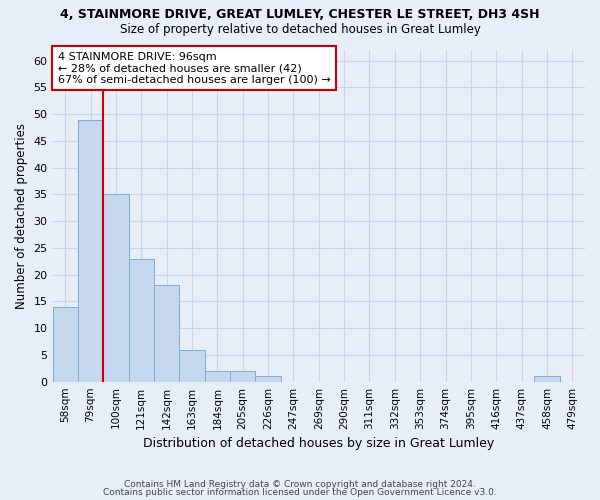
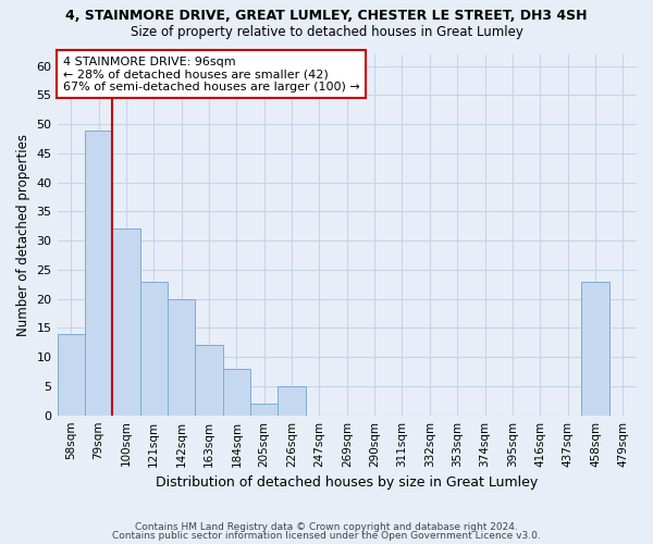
100sqm: 35 -> 32
142sqm: 18 -> 20
163sqm: 6 -> 12
184sqm: 2 -> 8
226sqm: 1 -> 5
458sqm: 1 -> 23
